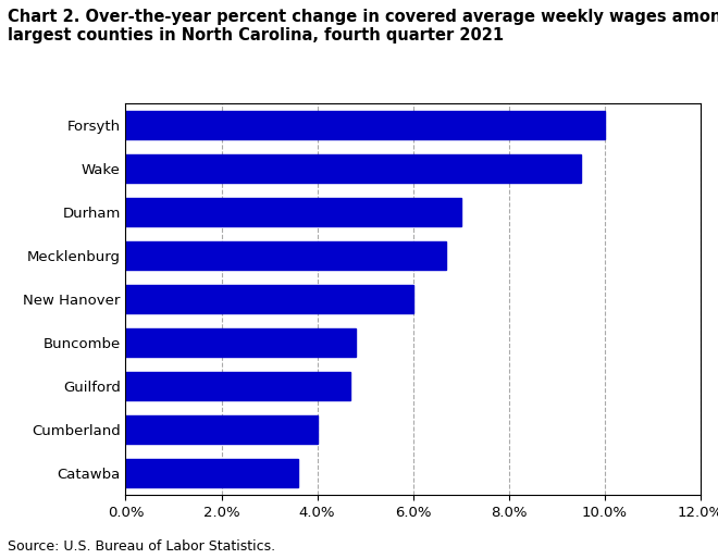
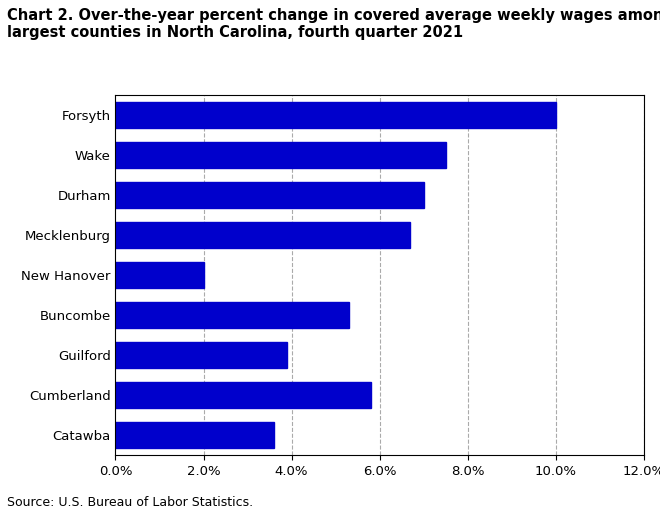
Wake: 9.5% -> 7.5%
New Hanover: 6.0% -> 2.0%
Buncombe: 4.8% -> 5.3%
Guilford: 4.7% -> 3.9%
Cumberland: 4.0% -> 5.8%
